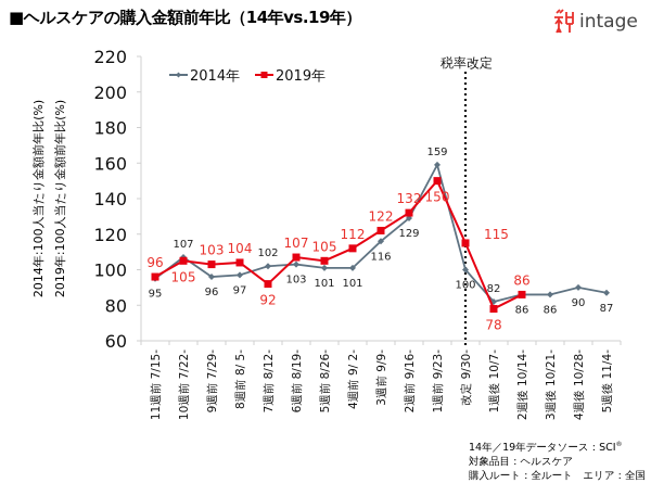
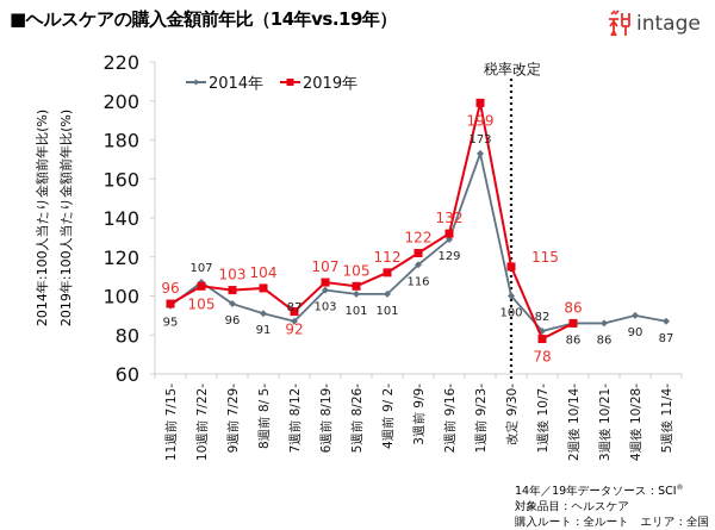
2014年/8週前 8/ 5-: 97 -> 91
2014年/7週前 8/12-: 102 -> 87
2014年/1週前 9/23-: 159 -> 173
2019年/1週前 9/23-: 150 -> 199
